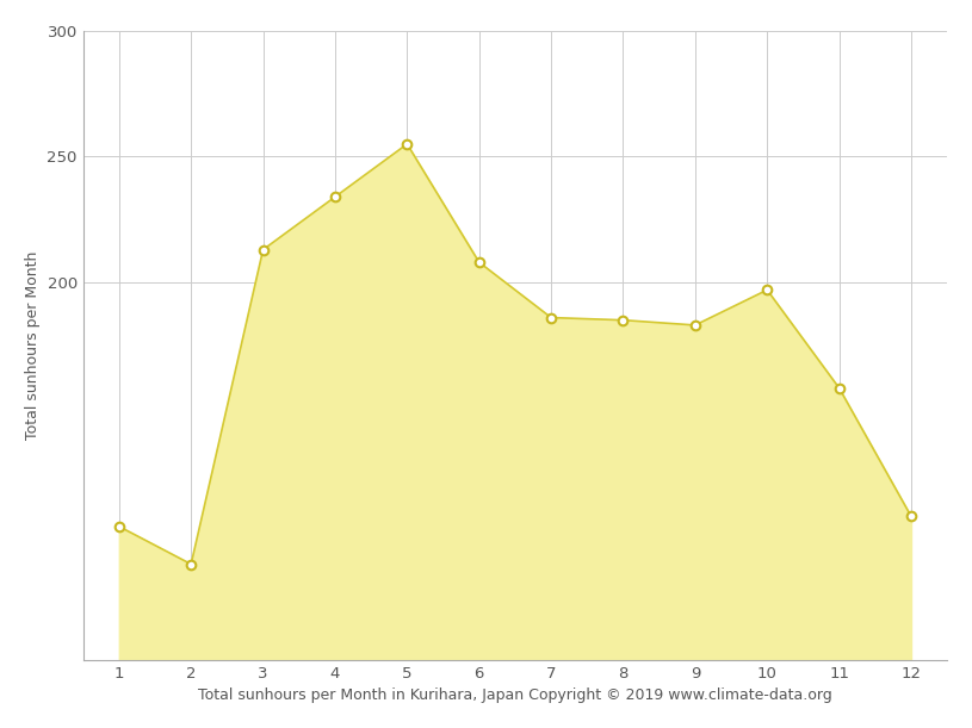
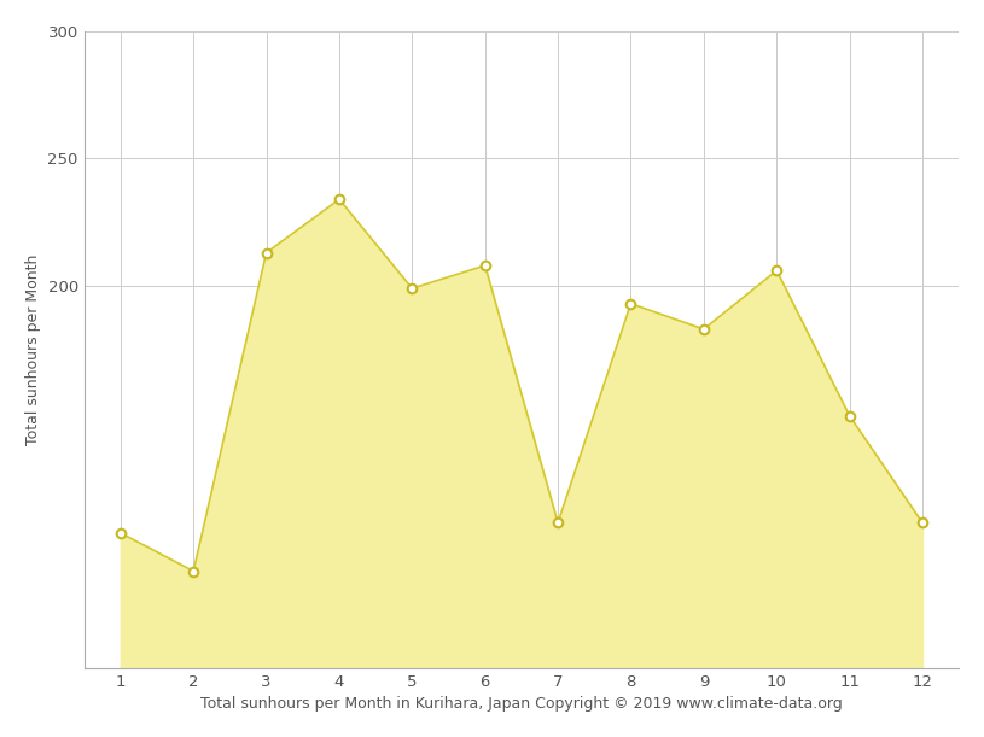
5: 255 -> 199
7: 186 -> 107
8: 185 -> 193
10: 197 -> 206
11: 158 -> 149
